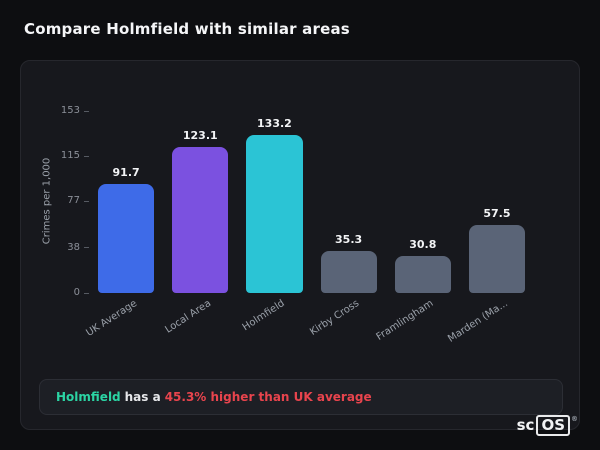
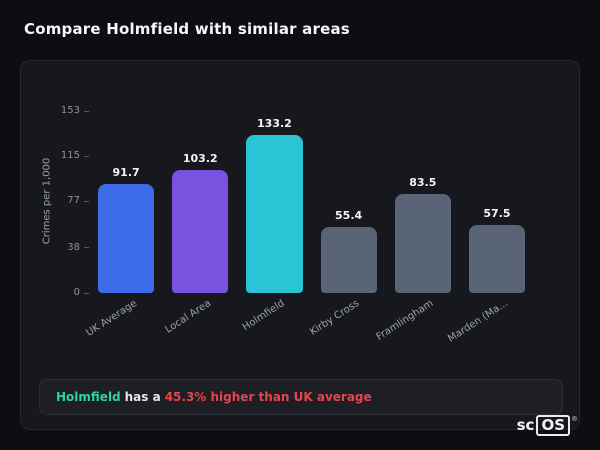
Local Area: 123.1 -> 103.2
Kirby Cross: 35.3 -> 55.4
Framlingham: 30.8 -> 83.5
